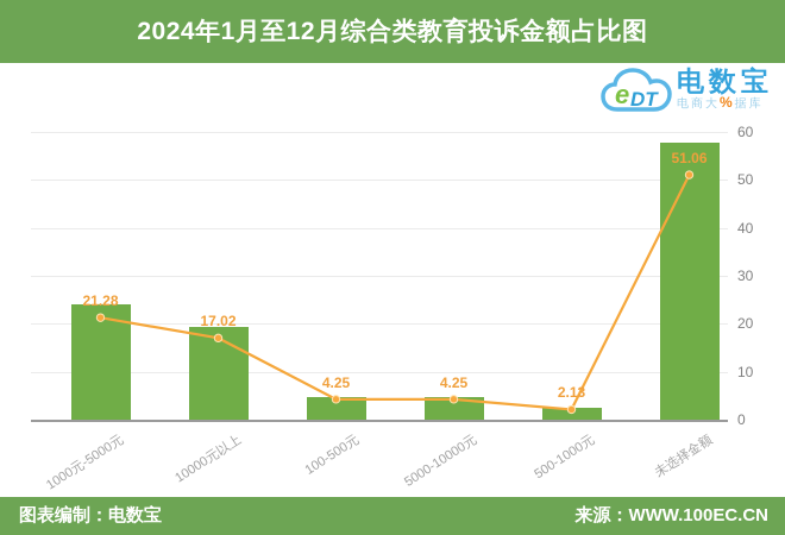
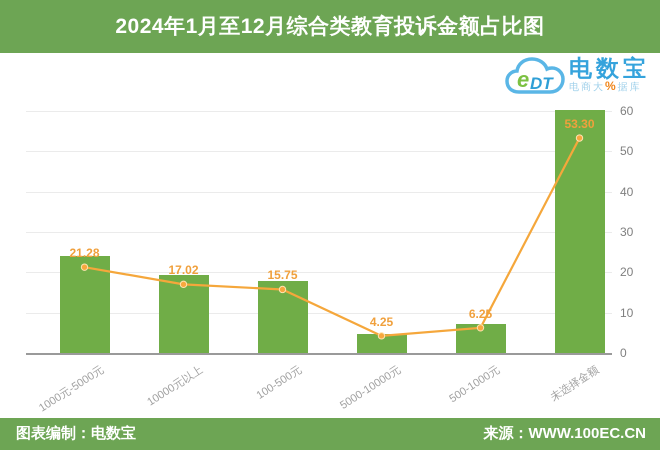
100-500元: 4.25 -> 15.75
500-1000元: 2.13 -> 6.25
未选择金额: 51.06 -> 53.30
